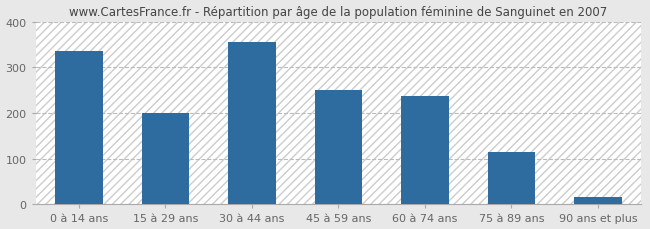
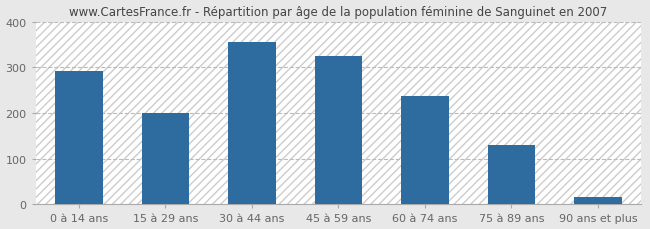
0 à 14 ans: 335 -> 291
45 à 59 ans: 250 -> 325
75 à 89 ans: 115 -> 131
